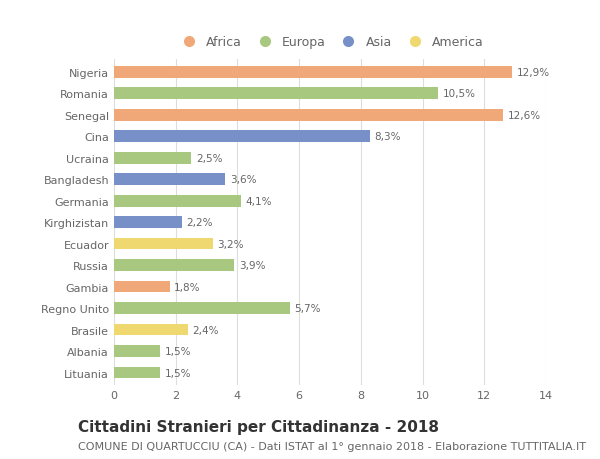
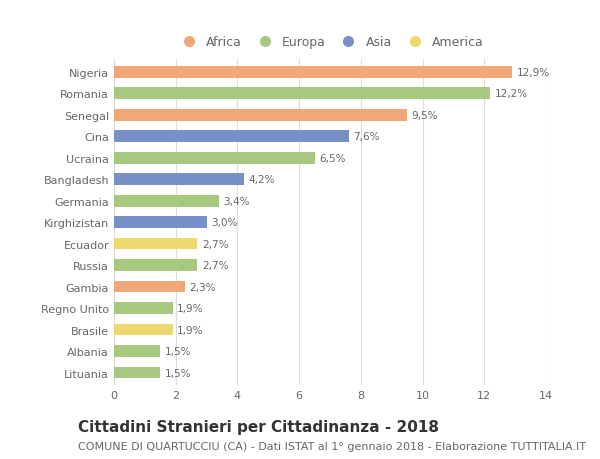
Romania: 10,5% -> 12,2%
Senegal: 12,6% -> 9,5%
Cina: 8,3% -> 7,6%
Ucraina: 2,5% -> 6,5%
Bangladesh: 3,6% -> 4,2%
Germania: 4,1% -> 3,4%
Kirghizistan: 2,2% -> 3,0%
Ecuador: 3,2% -> 2,7%
Russia: 3,9% -> 2,7%
Gambia: 1,8% -> 2,3%
Regno Unito: 5,7% -> 1,9%
Brasile: 2,4% -> 1,9%
